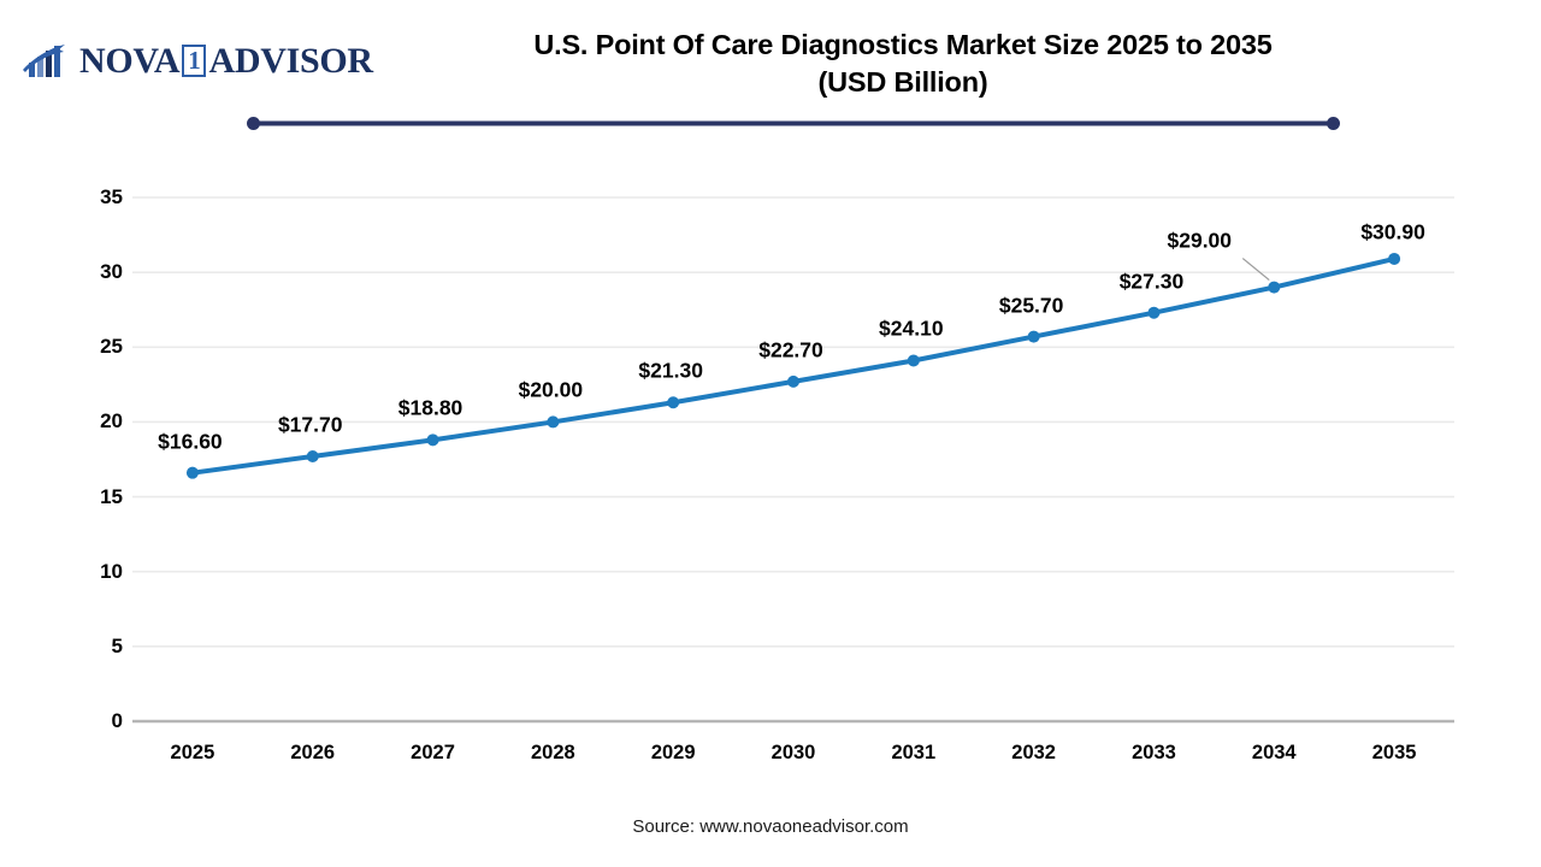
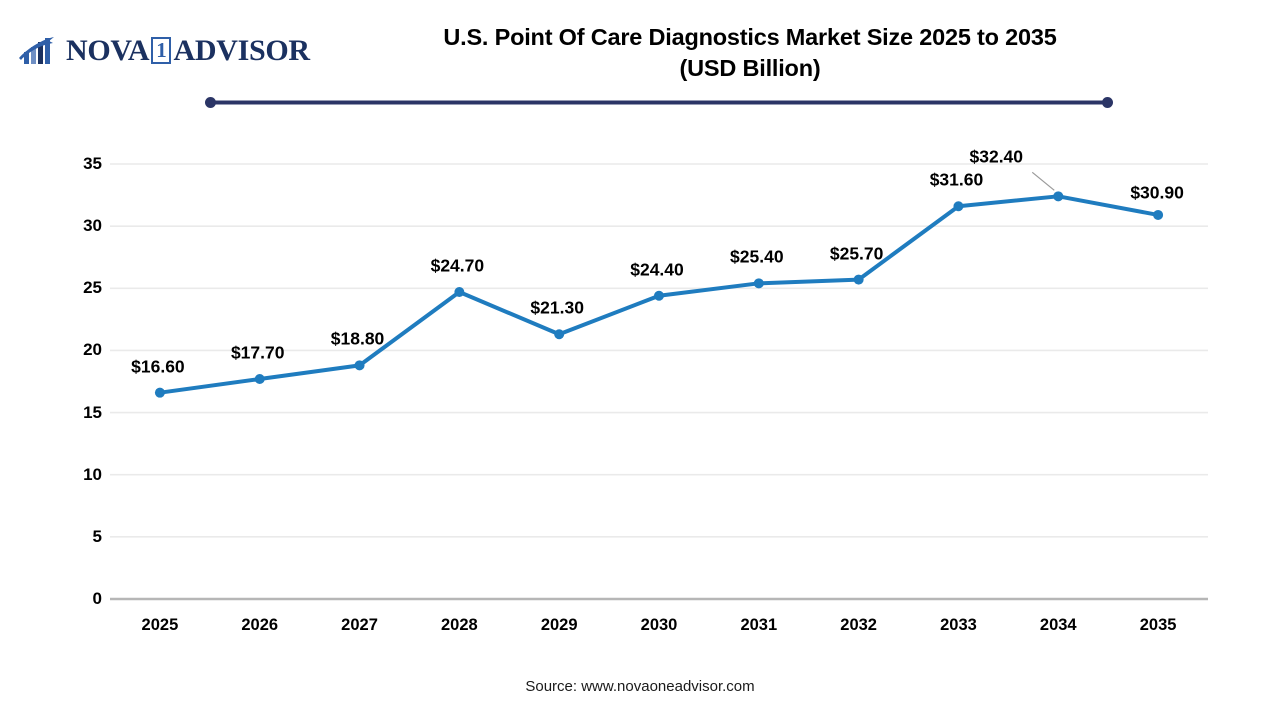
2028: $20.00 -> $24.70
2030: $22.70 -> $24.40
2031: $24.10 -> $25.40
2033: $27.30 -> $31.60
2034: $29.00 -> $32.40
